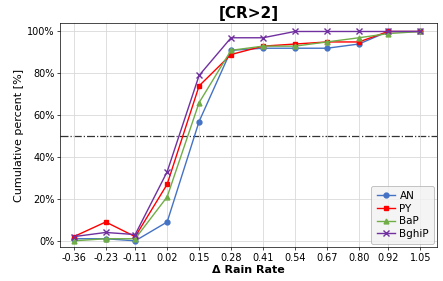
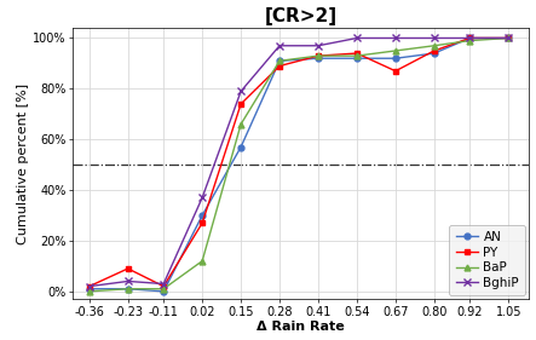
AN/0.02: 9% -> 30%
BaP/0.02: 21% -> 12%
BghiP/0.02: 33% -> 37%
PY/0.67: 95% -> 87%
